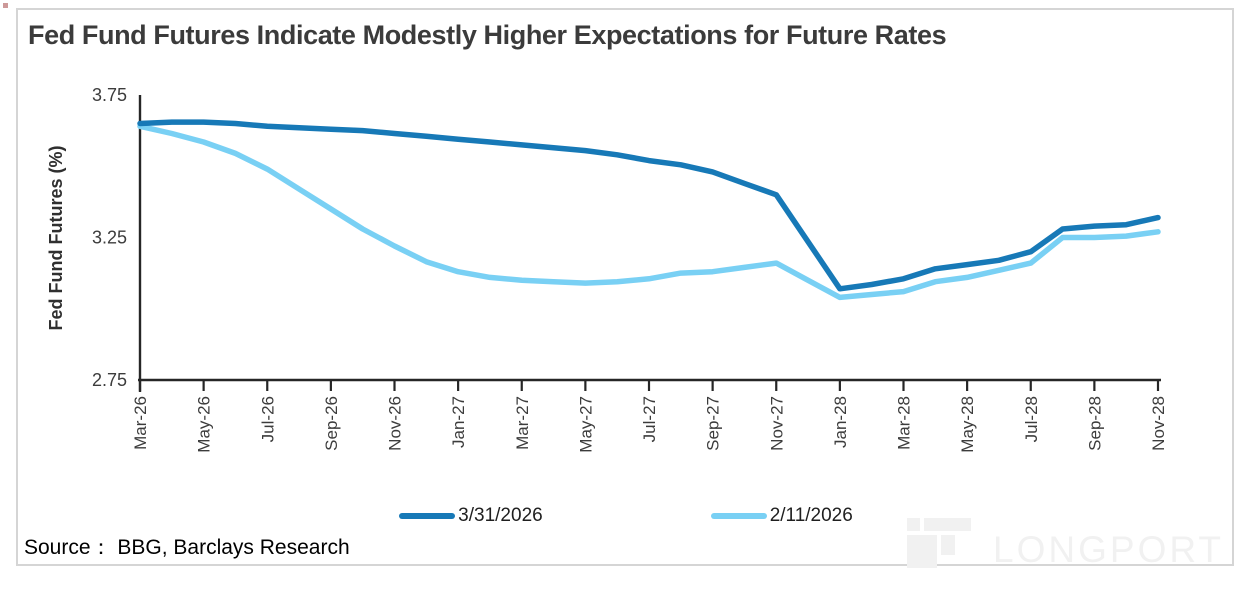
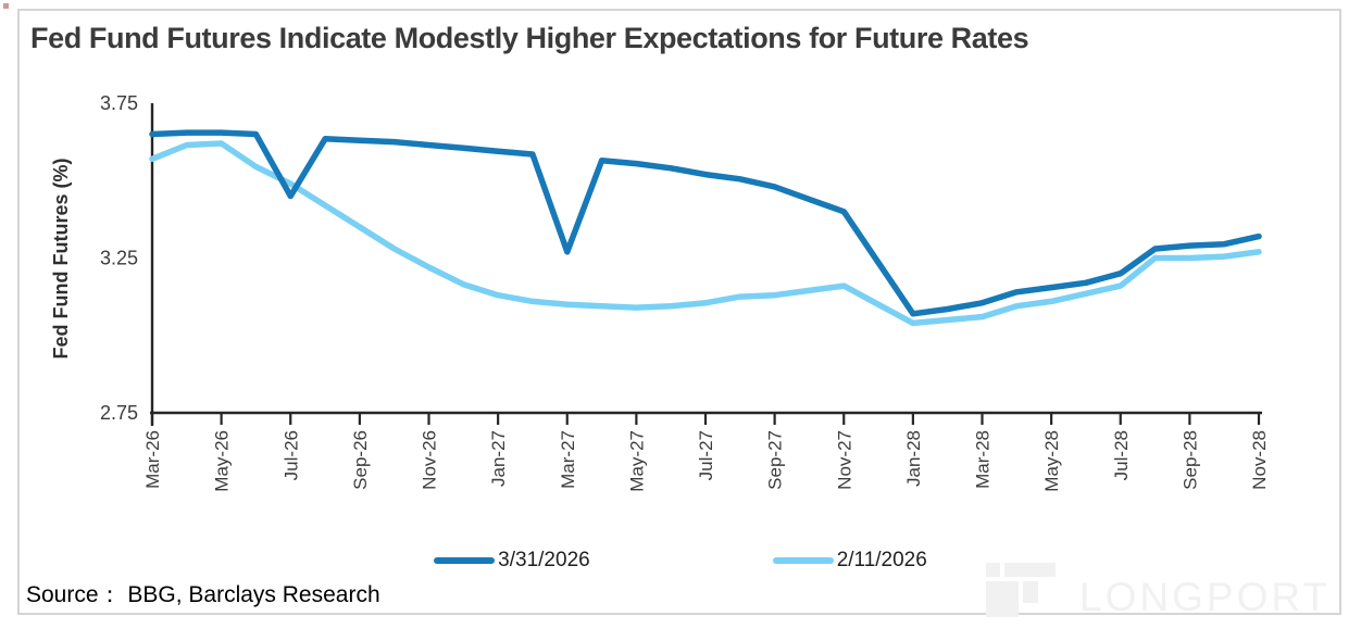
2/11/2026/Mar-26: 3.64 -> 3.57
2/11/2026/May-26: 3.58 -> 3.62
3/31/2026/Jul-26: 3.64 -> 3.45
3/31/2026/Mar-27: 3.58 -> 3.27
